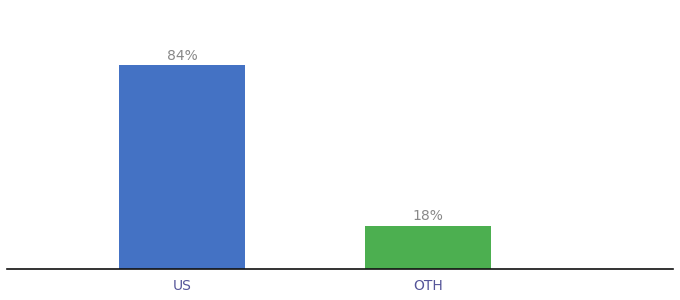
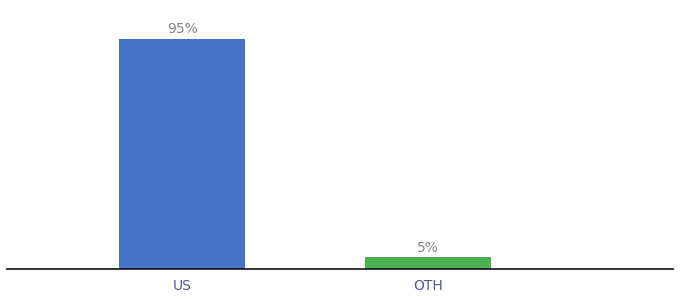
US: 84% -> 95%
OTH: 18% -> 5%
